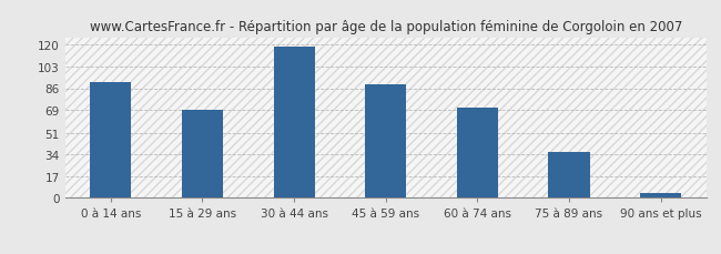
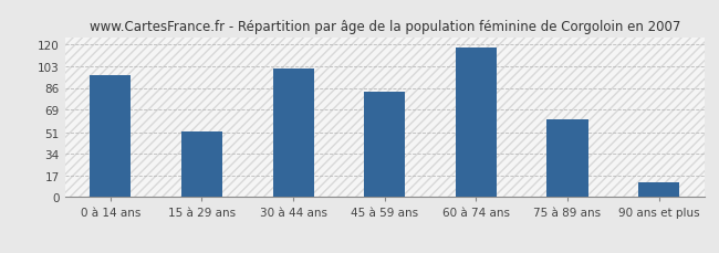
0 à 14 ans: 91 -> 96
15 à 29 ans: 69 -> 52
30 à 44 ans: 119 -> 101
45 à 59 ans: 89 -> 83
60 à 74 ans: 71 -> 118
75 à 89 ans: 36 -> 61
90 ans et plus: 4 -> 12
